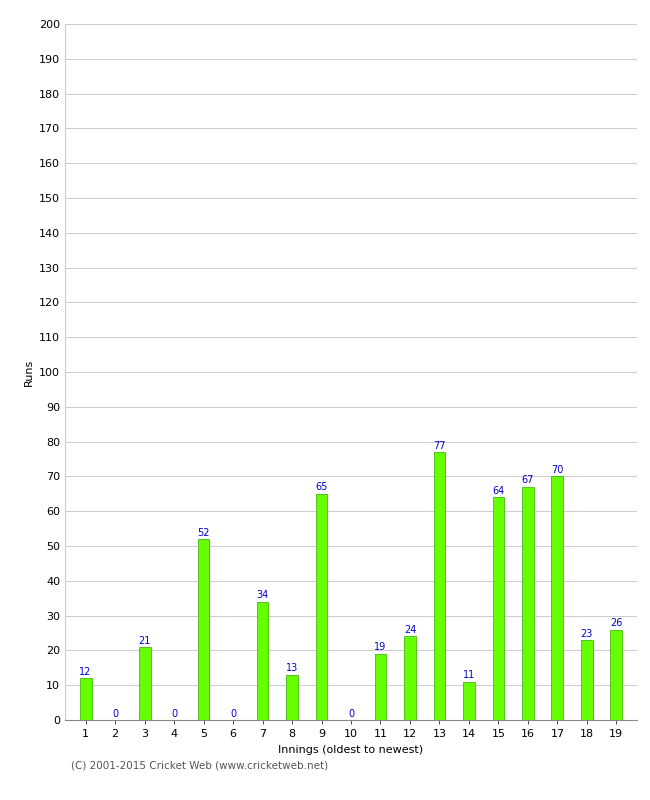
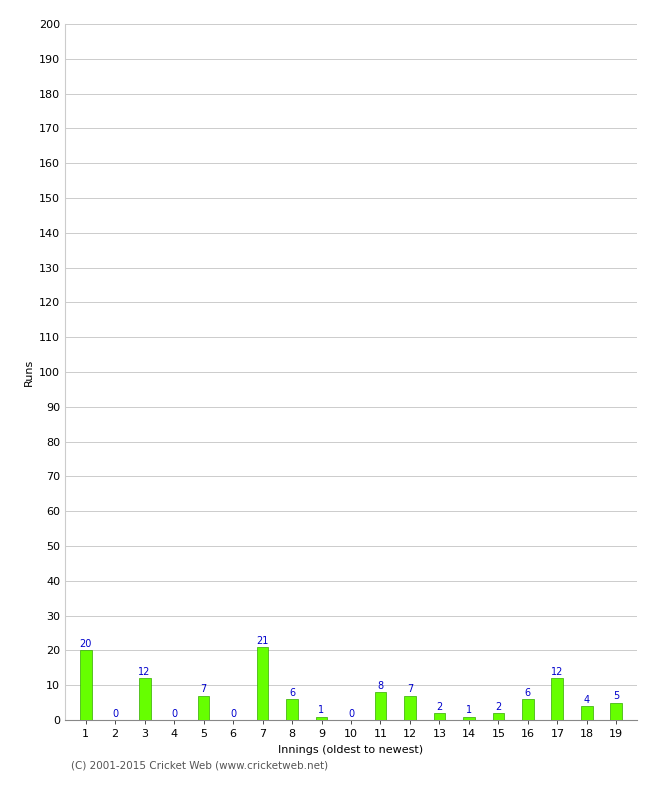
1: 12 -> 20
3: 21 -> 12
5: 52 -> 7
7: 34 -> 21
8: 13 -> 6
9: 65 -> 1
11: 19 -> 8
12: 24 -> 7
13: 77 -> 2
14: 11 -> 1
15: 64 -> 2
16: 67 -> 6
17: 70 -> 12
18: 23 -> 4
19: 26 -> 5
